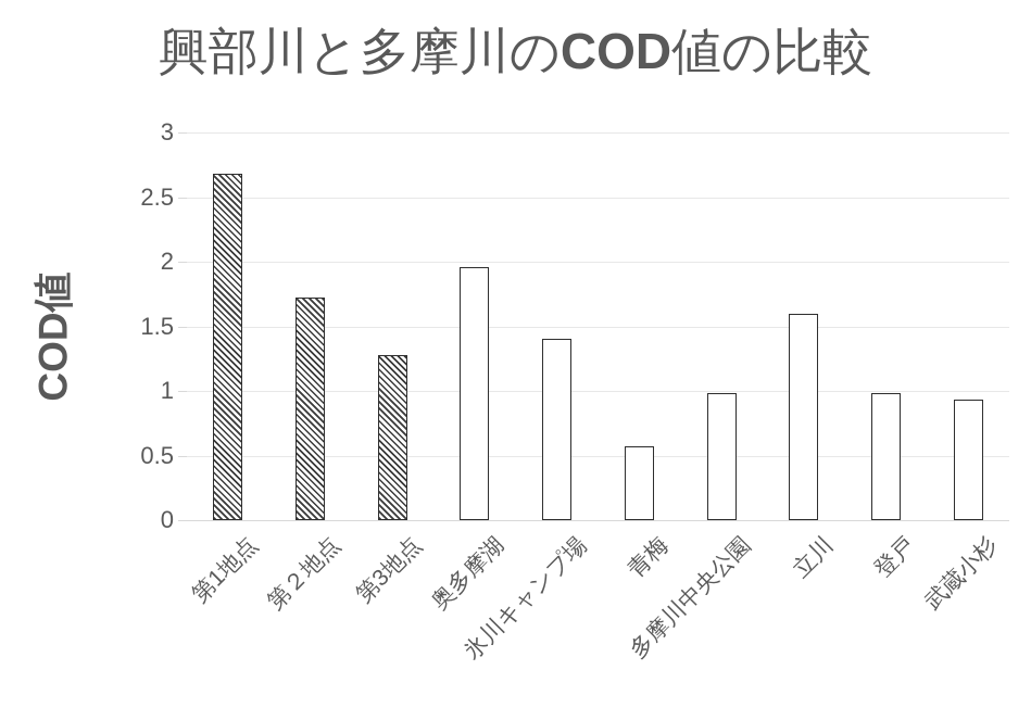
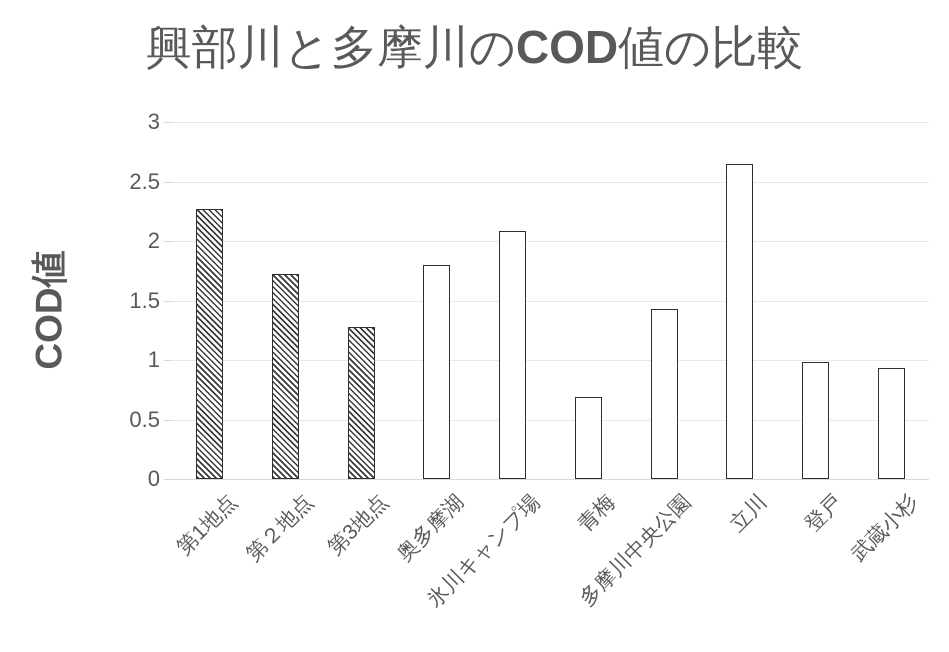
第1地点: 2.68 -> 2.27
奥多摩湖: 1.96 -> 1.80
氷川キャンプ場: 1.40 -> 2.08
青梅: 0.57 -> 0.69
多摩川中央公園: 0.98 -> 1.43
立川: 1.60 -> 2.65
